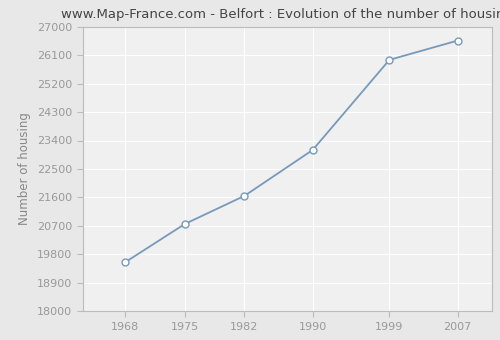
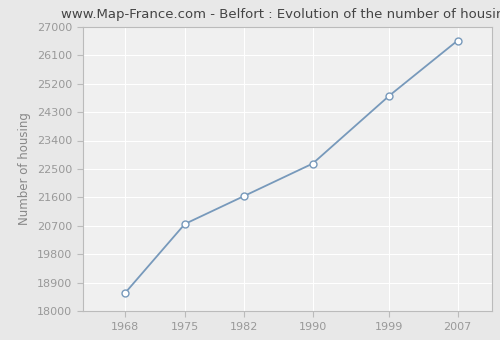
1968: 19550 -> 18580
1990: 23100 -> 22670
1999: 25950 -> 24820
